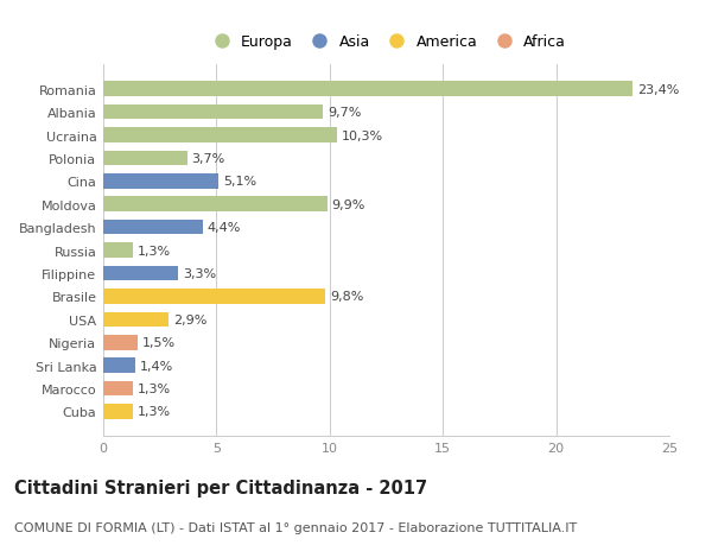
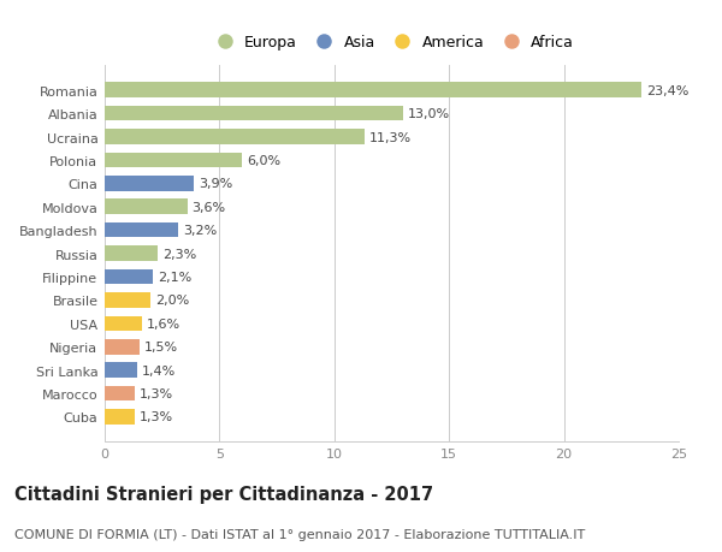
Albania: 9,7% -> 13,0%
Ucraina: 10,3% -> 11,3%
Polonia: 3,7% -> 6,0%
Cina: 5,1% -> 3,9%
Moldova: 9,9% -> 3,6%
Bangladesh: 4,4% -> 3,2%
Russia: 1,3% -> 2,3%
Filippine: 3,3% -> 2,1%
Brasile: 9,8% -> 2,0%
USA: 2,9% -> 1,6%
